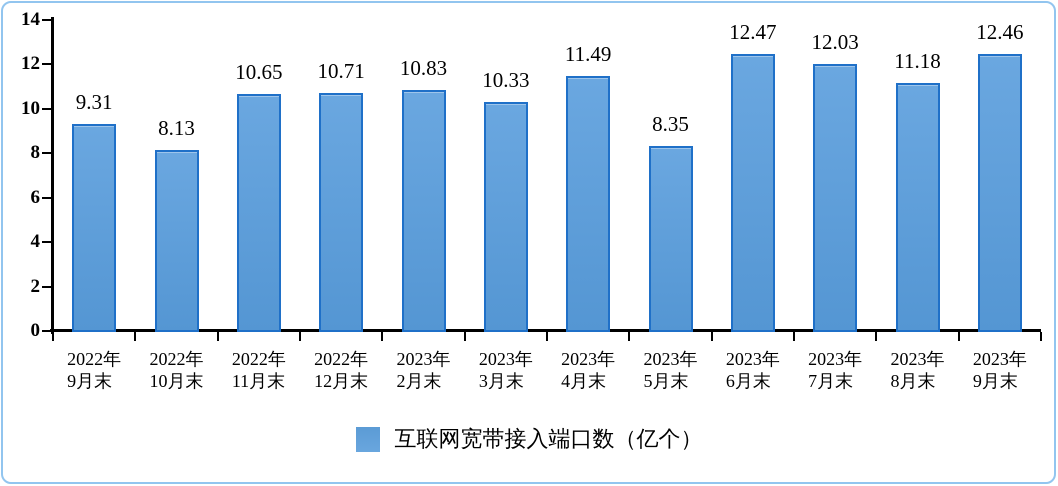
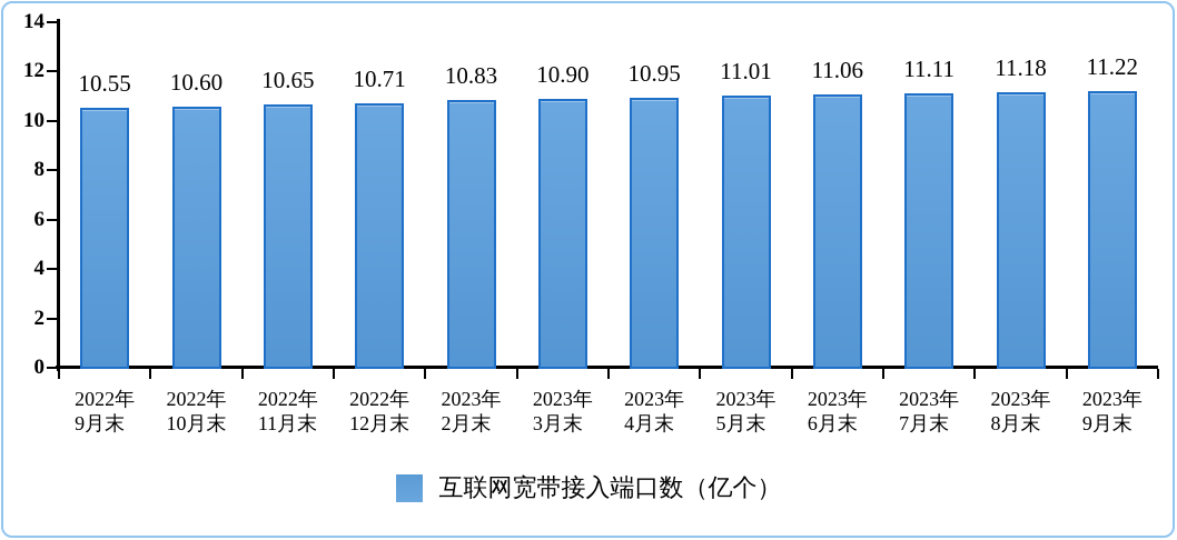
2022年9月末: 9.31 -> 10.55
2022年10月末: 8.13 -> 10.60
2023年3月末: 10.33 -> 10.90
2023年4月末: 11.49 -> 10.95
2023年5月末: 8.35 -> 11.01
2023年6月末: 12.47 -> 11.06
2023年7月末: 12.03 -> 11.11
2023年9月末: 12.46 -> 11.22
